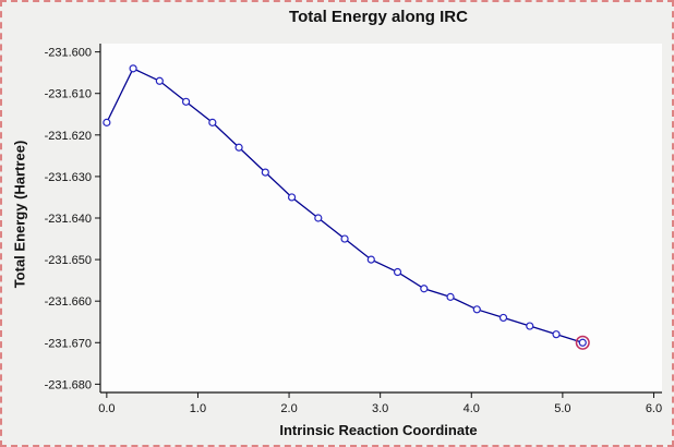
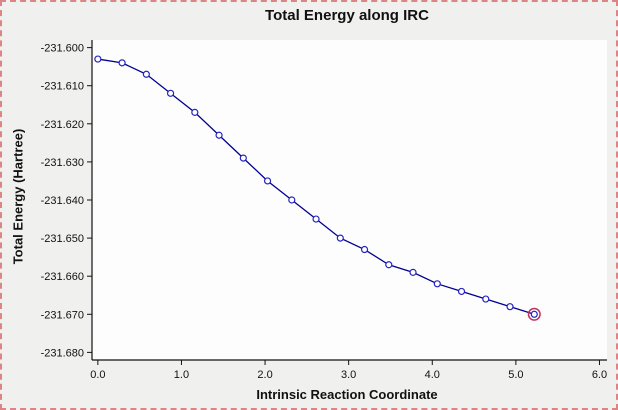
0.0: -231.617 -> -231.603
